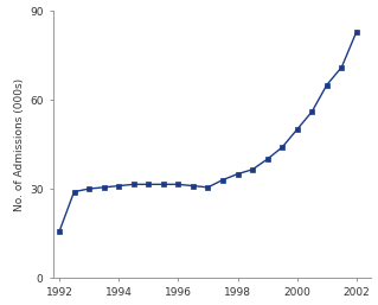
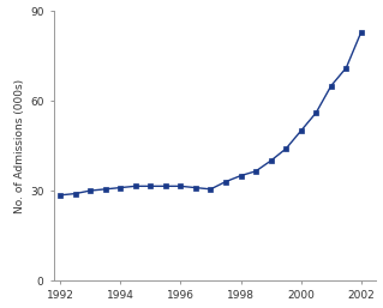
1992: 15.5 -> 28.5
